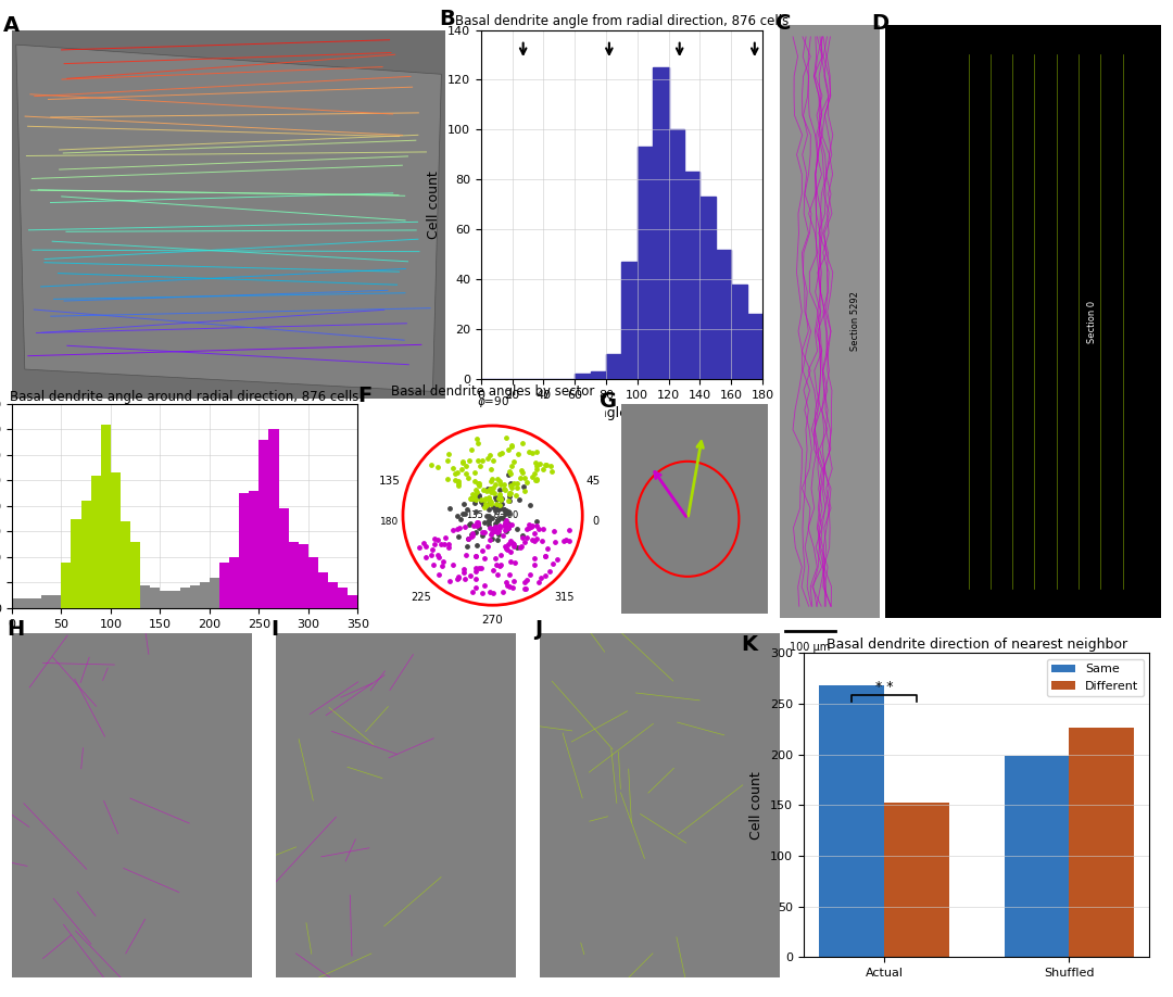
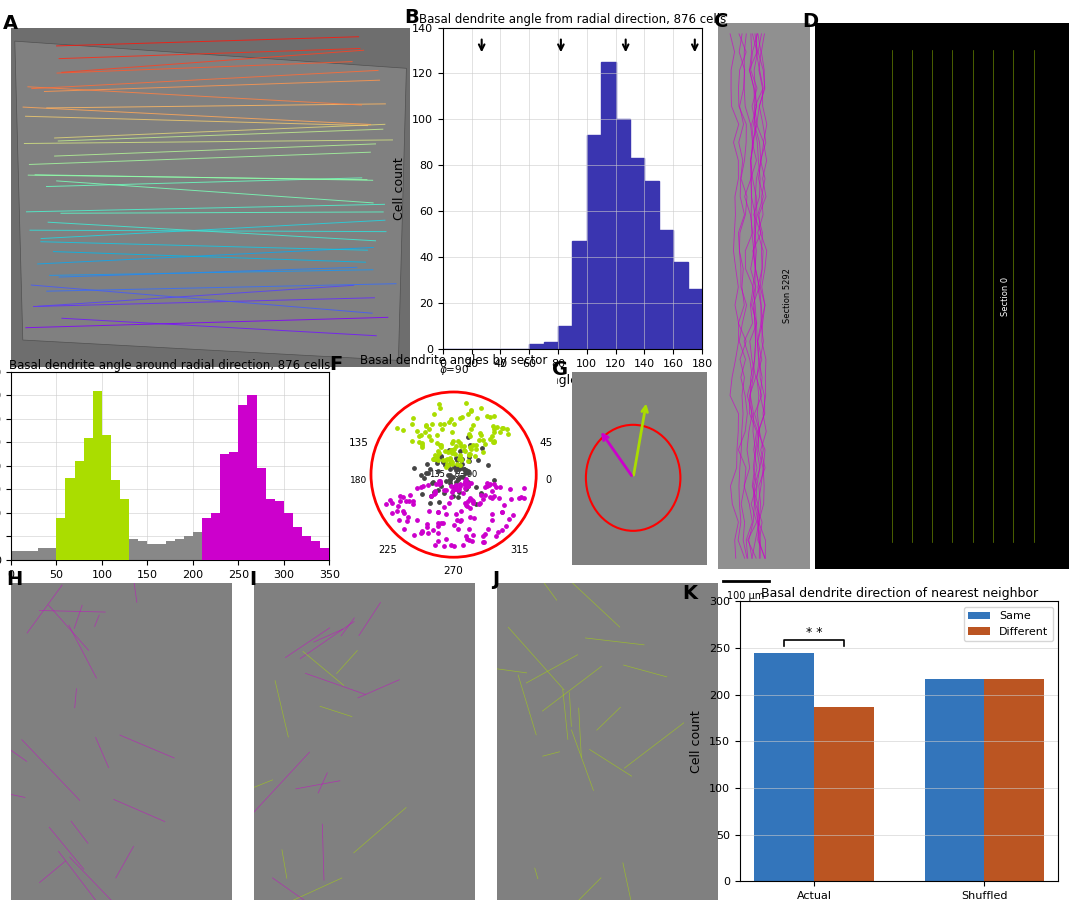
Basal dendrite direction of nearest neighbor/Same/Actual: 268 -> 245
Basal dendrite direction of nearest neighbor/Different/Actual: 152 -> 187
Basal dendrite direction of nearest neighbor/Same/Shuffled: 198 -> 217
Basal dendrite direction of nearest neighbor/Different/Shuffled: 226 -> 217
